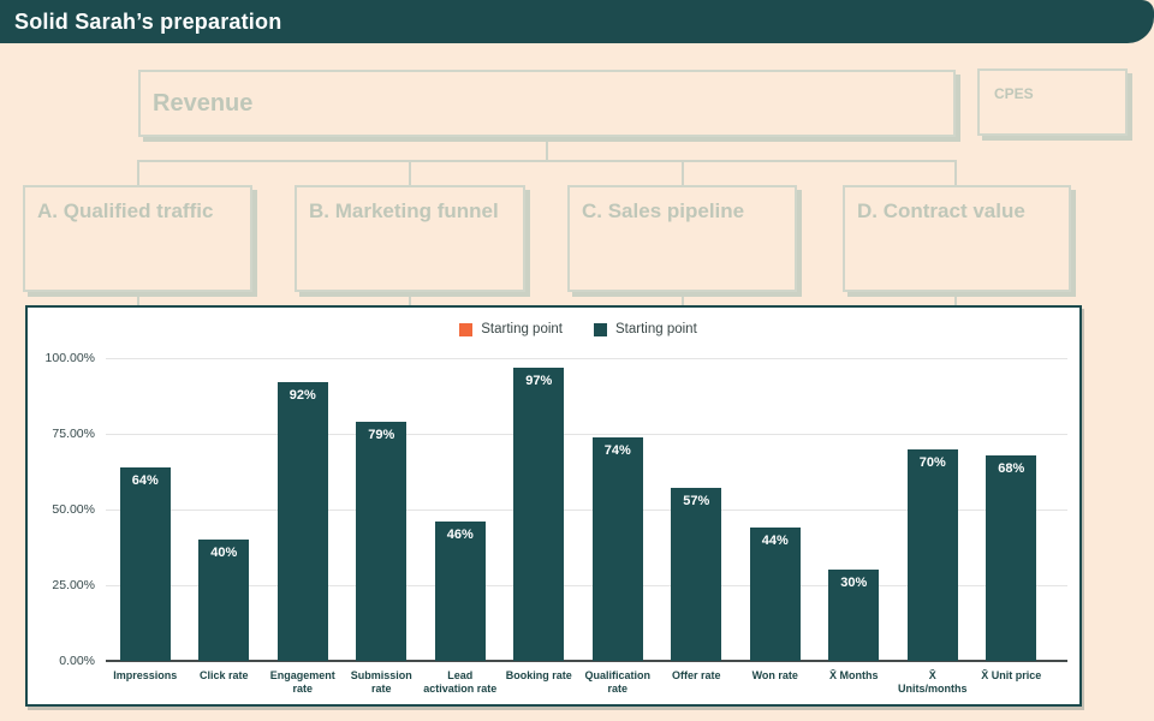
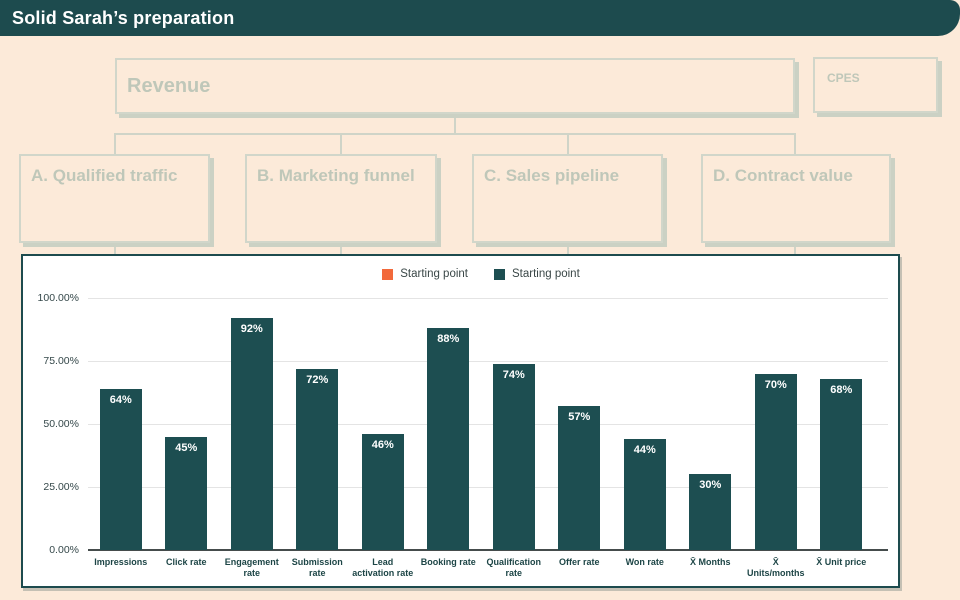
Click rate: 40% -> 45%
Submission rate: 79% -> 72%
Booking rate: 97% -> 88%
